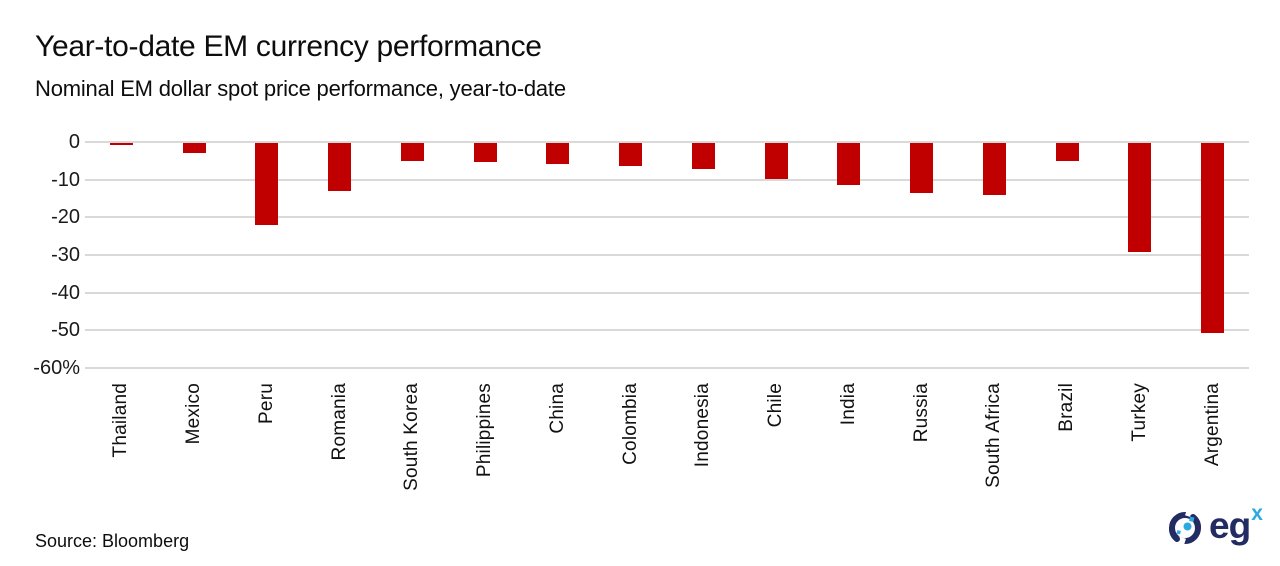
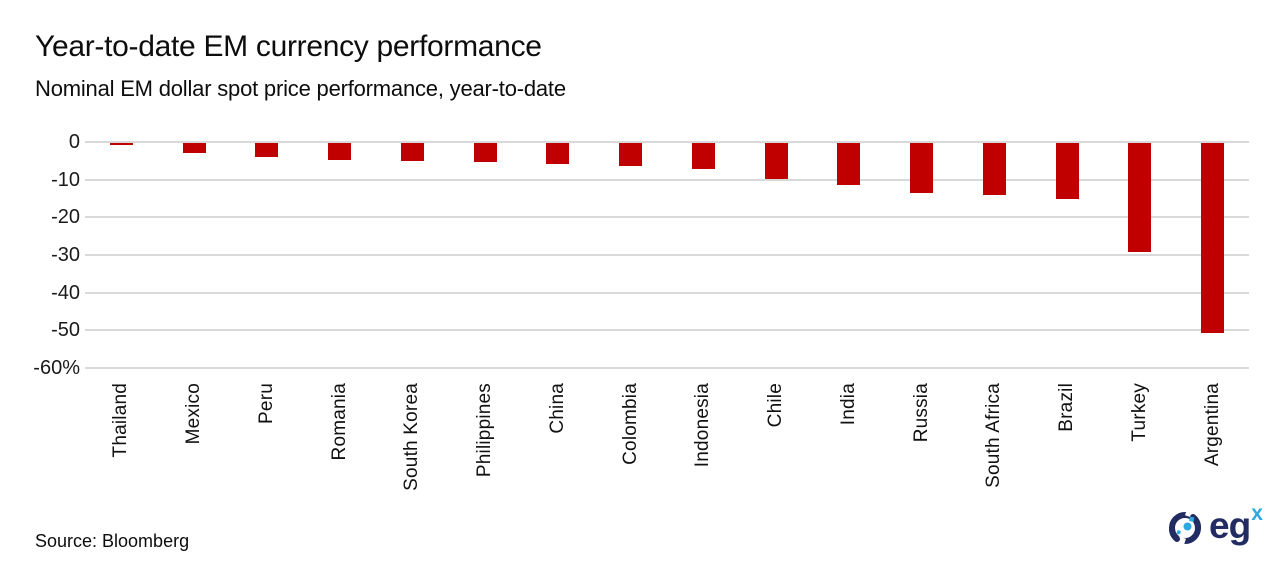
Peru: -22 -> -4
Romania: -13 -> -5
Brazil: -5 -> -15
